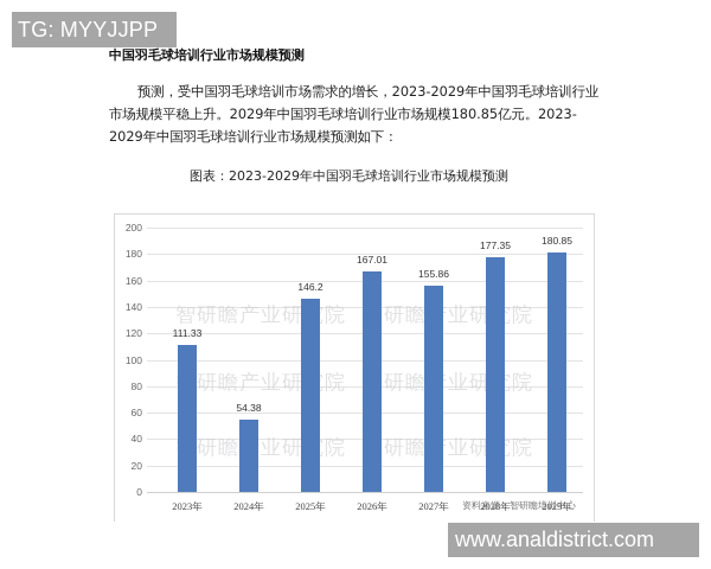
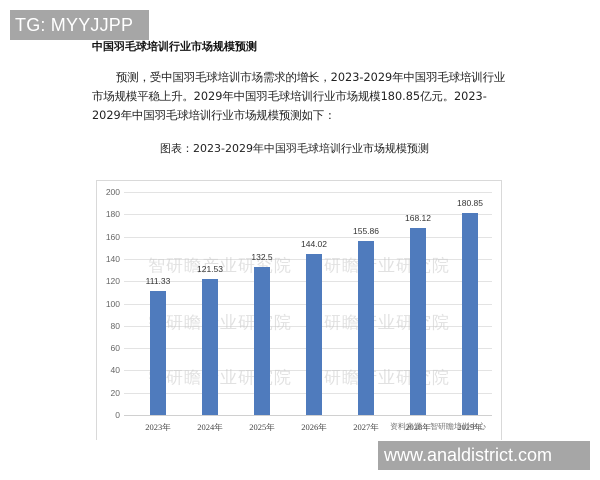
2024年: 54.38 -> 121.53
2025年: 146.2 -> 132.5
2026年: 167.01 -> 144.02
2028年: 177.35 -> 168.12
